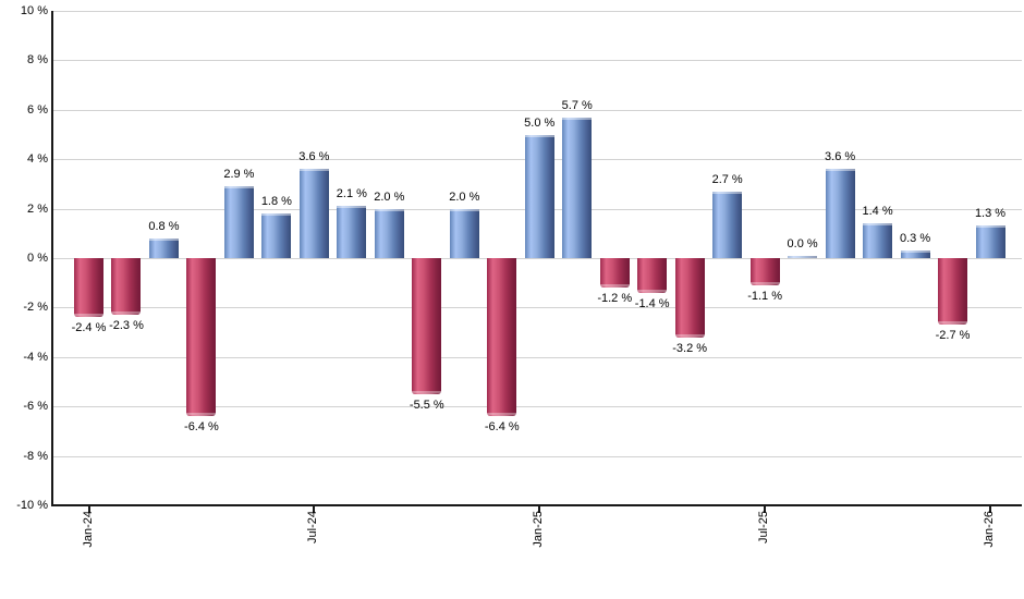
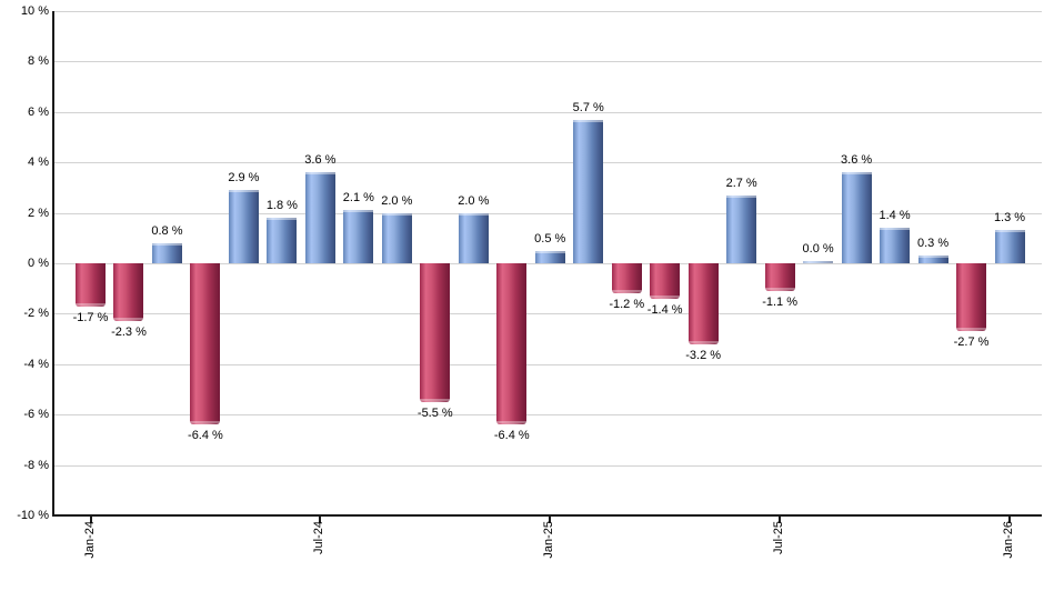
Jan-24: -2.4 -> -1.7
Jan-25: 5.0 -> 0.5
